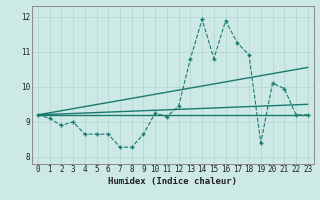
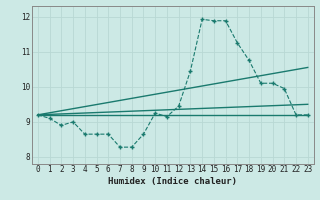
13: 10.80 -> 10.45
15: 10.80 -> 11.88
18: 10.90 -> 10.75
19: 8.40 -> 10.10
